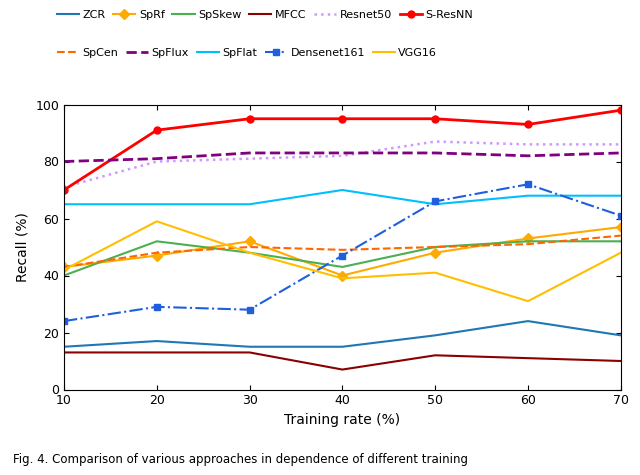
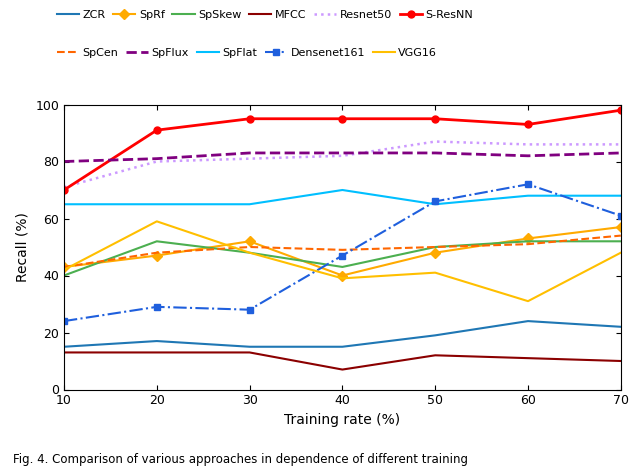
ZCR/70: 19 -> 22
